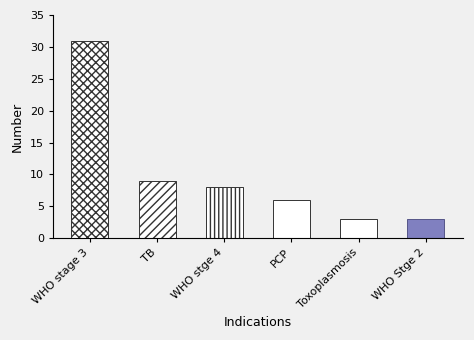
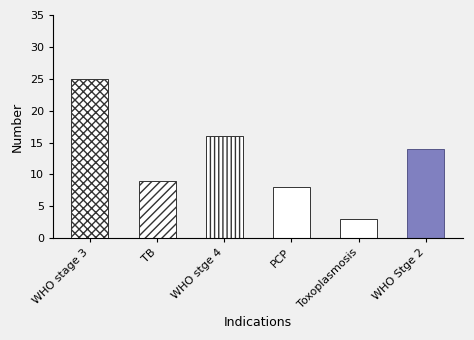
WHO stage 3: 31 -> 25
WHO stge 4: 8 -> 16
PCP: 6 -> 8
WHO Stge 2: 3 -> 14
